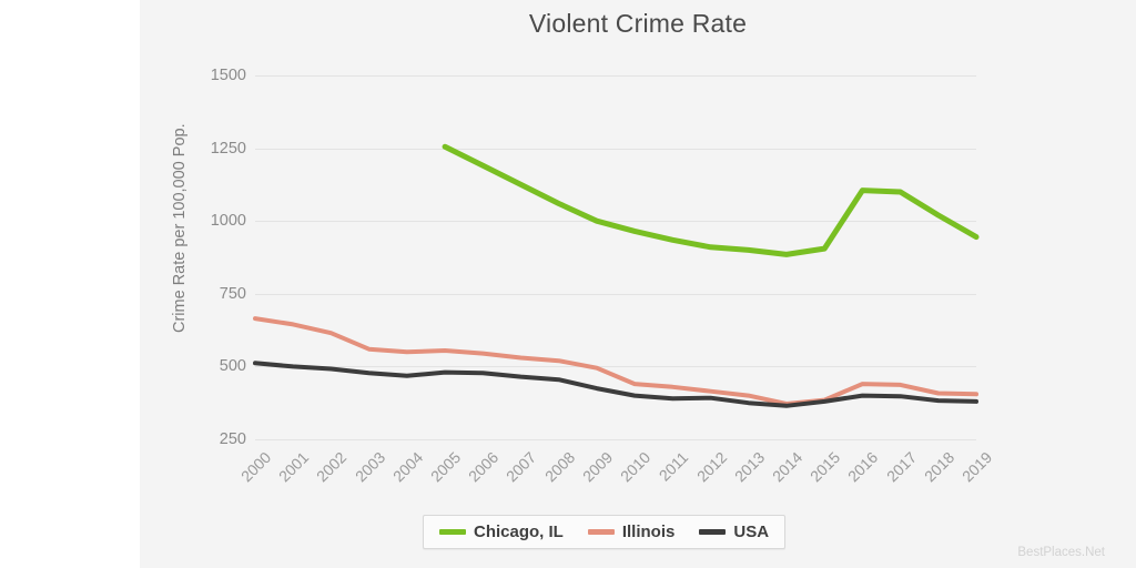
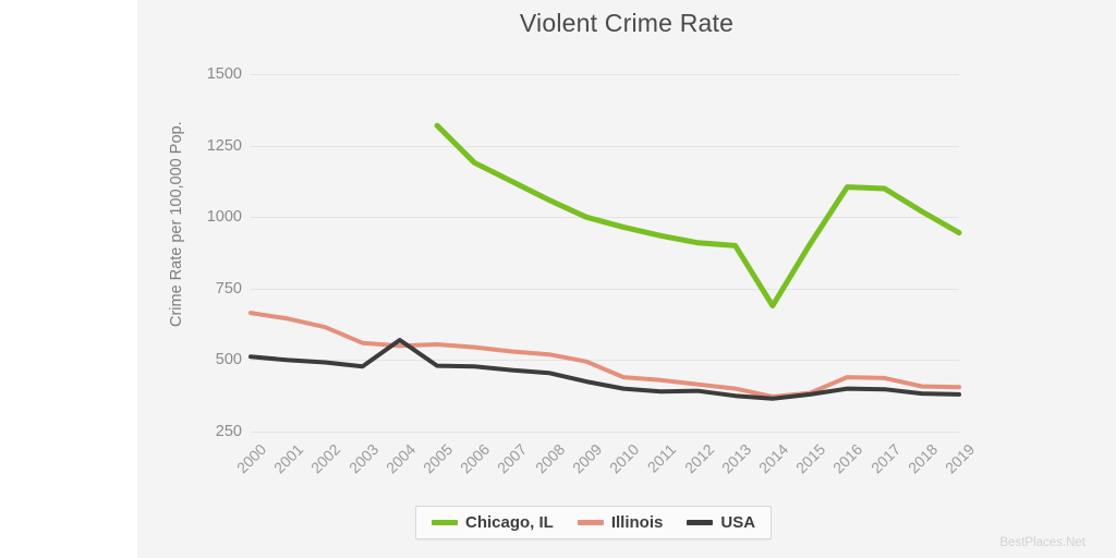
USA/2004: 470 -> 570
Chicago, IL/2005: 1260 -> 1320
Chicago, IL/2014: 880 -> 690
